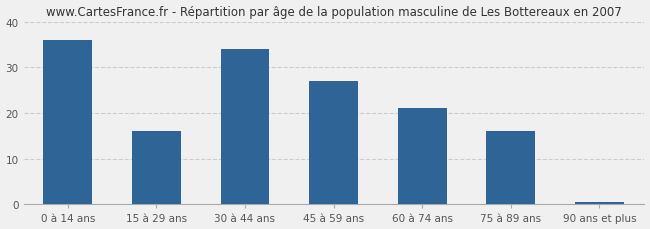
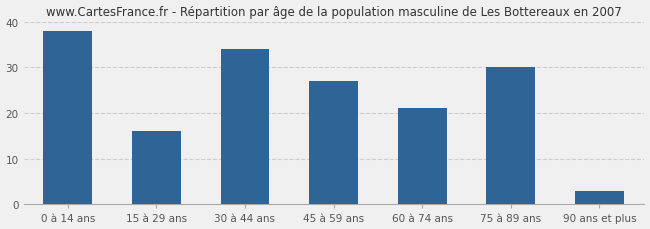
0 à 14 ans: 36.0 -> 38.0
75 à 89 ans: 16.0 -> 30.0
90 ans et plus: 0.5 -> 3.0
